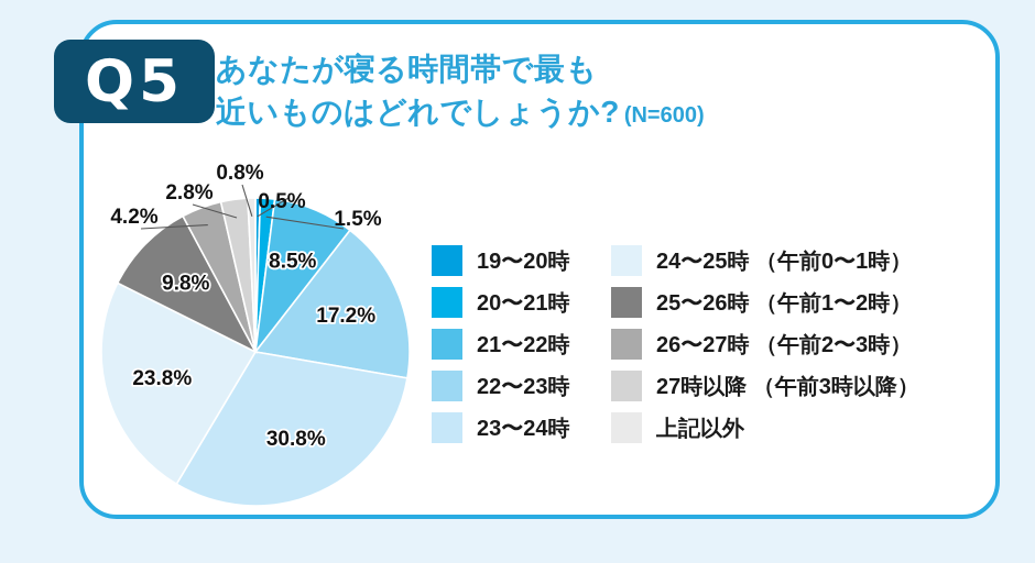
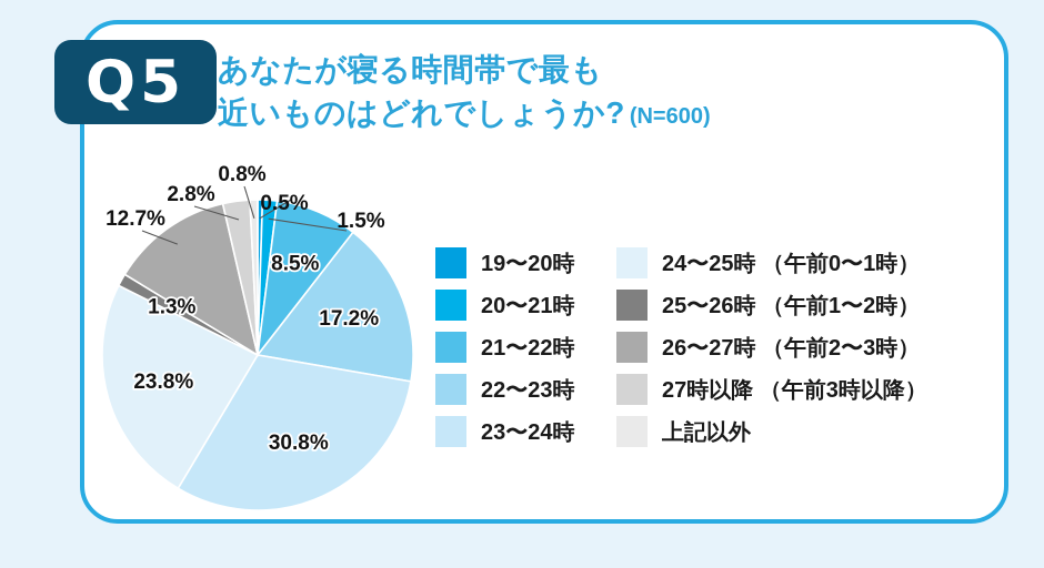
25〜26時 （午前1〜2時）: 9.8% -> 1.3%
26〜27時 （午前2〜3時）: 4.2% -> 12.7%
